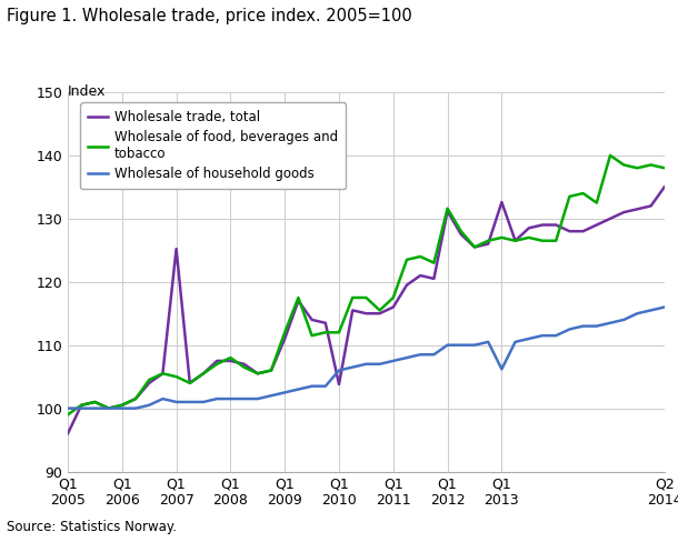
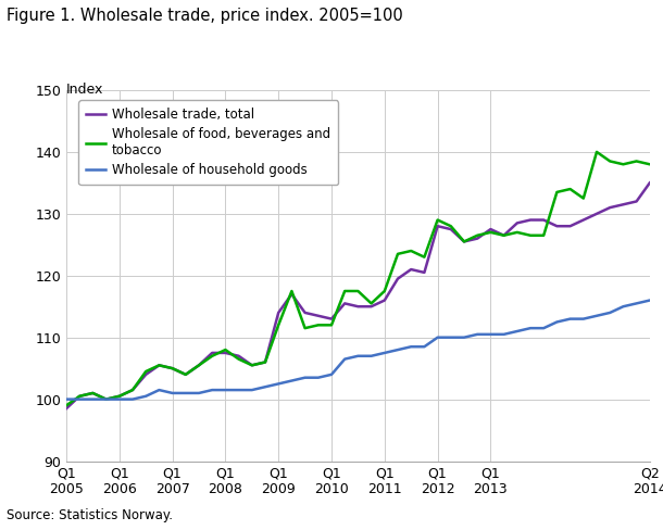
Wholesale trade, total/Q1 2005: 96.0 -> 98.5
Wholesale trade, total/Q1 2007: 125.2 -> 105.0
Wholesale trade, total/Q1 2009: 111.0 -> 114.0
Wholesale trade, total/Q1 2010: 103.8 -> 113.0
Wholesale of household goods/Q1 2010: 106.0 -> 104.0
Wholesale trade, total/Q1 2012: 131.2 -> 128.0
Wholesale of food, beverages and tobacco/Q1 2012: 131.6 -> 129.0
Wholesale trade, total/Q1 2013: 132.6 -> 127.5
Wholesale of household goods/Q1 2013: 106.2 -> 110.5
